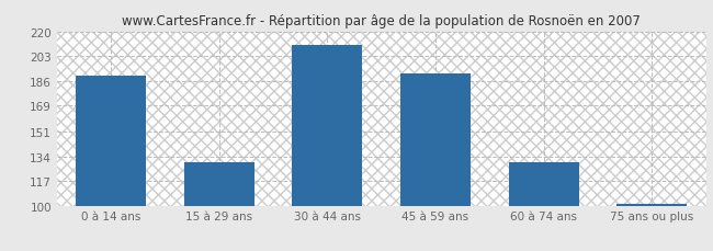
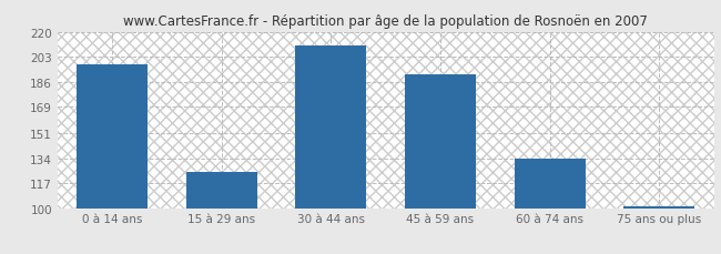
0 à 14 ans: 190 -> 198
15 à 29 ans: 130 -> 125
60 à 74 ans: 130 -> 134
